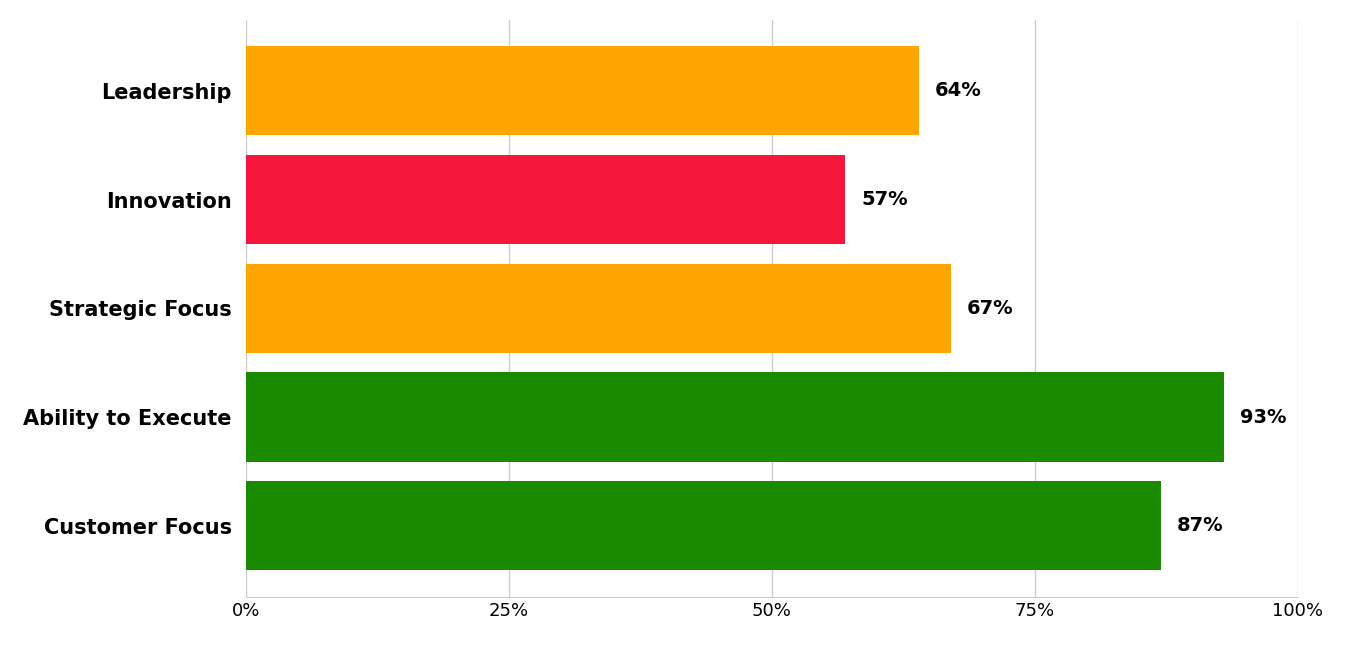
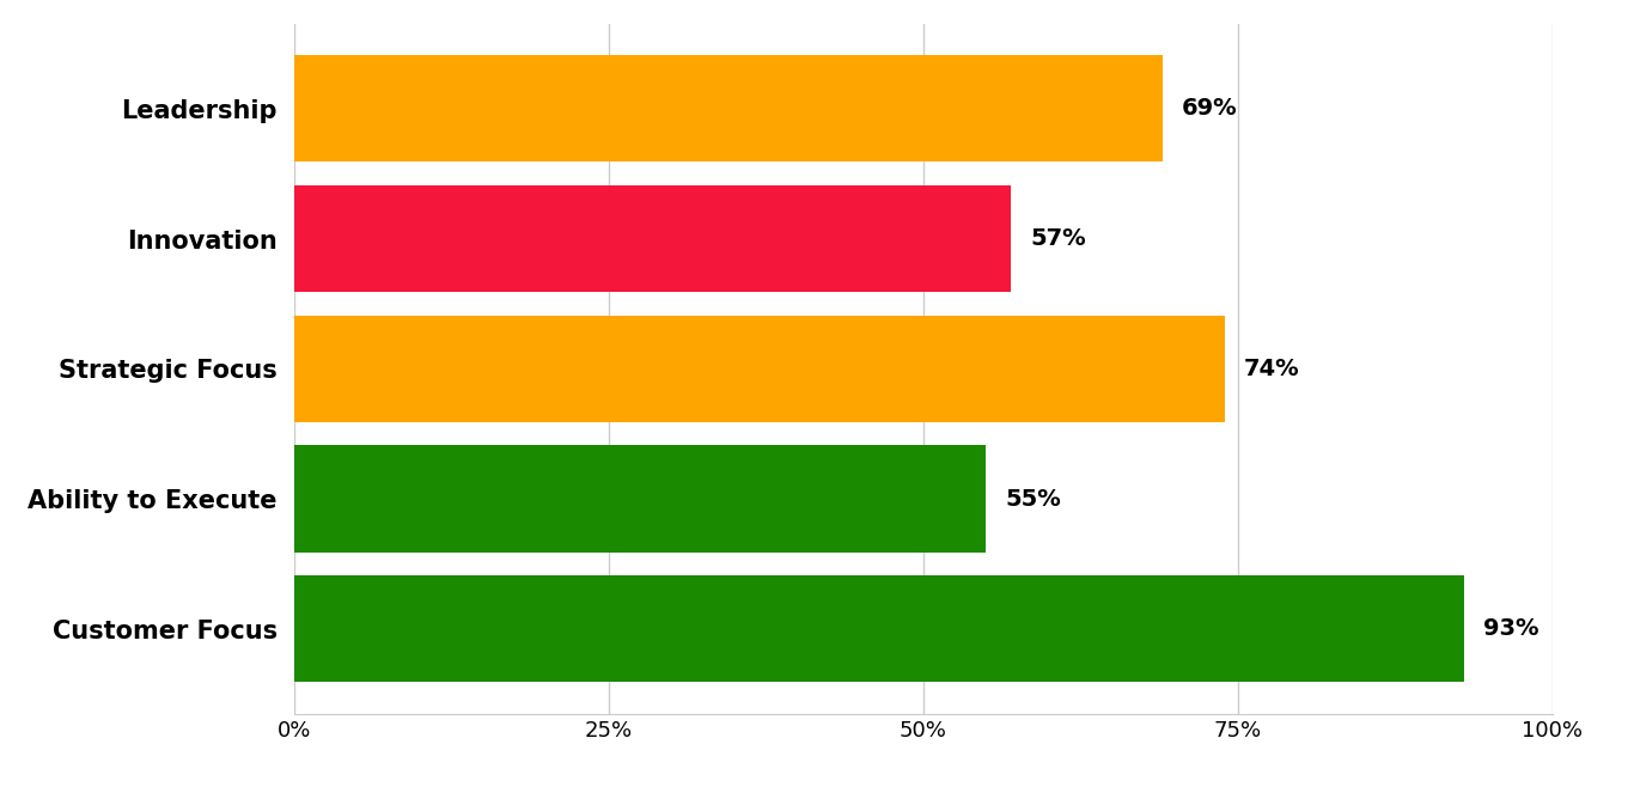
Leadership: 64% -> 69%
Strategic Focus: 67% -> 74%
Ability to Execute: 93% -> 55%
Customer Focus: 87% -> 93%
